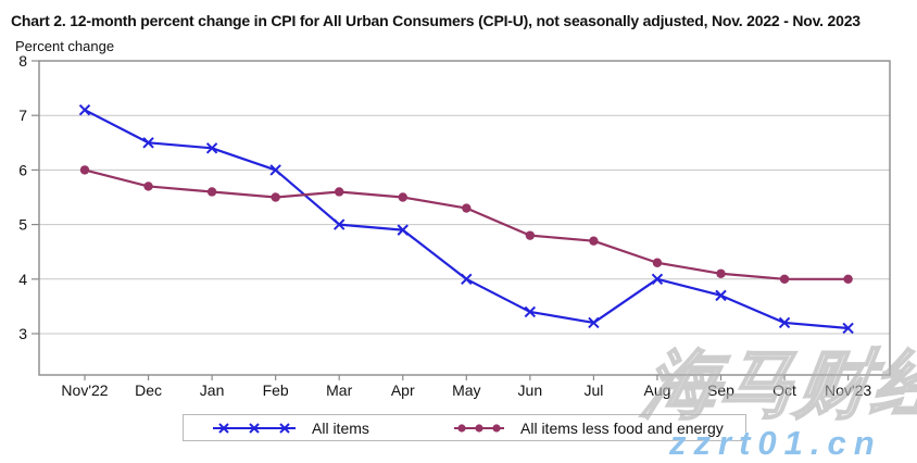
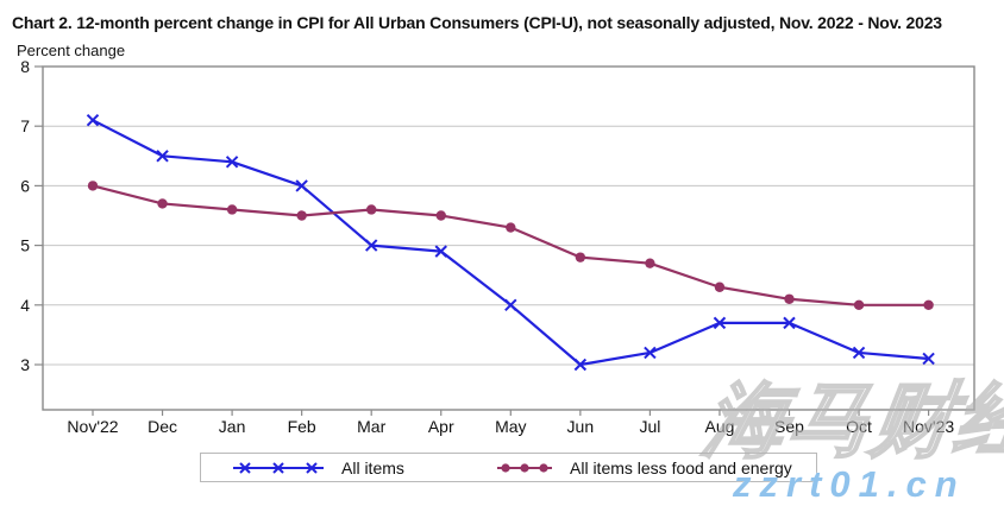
All items/Jun: 3.4 -> 3.0
All items/Aug: 4.0 -> 3.7
